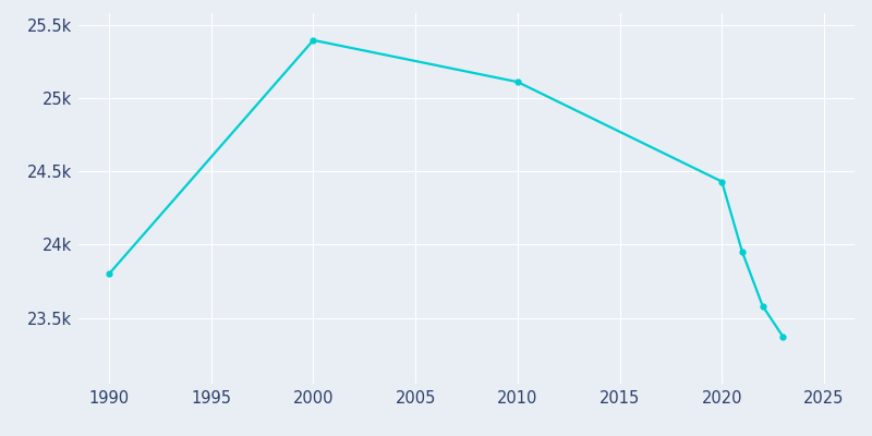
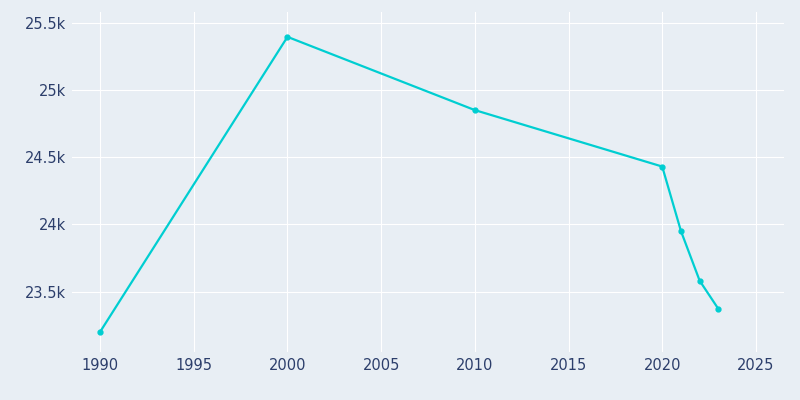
1990: 23.80k -> 23.20k
2010: 25.11k -> 24.85k
